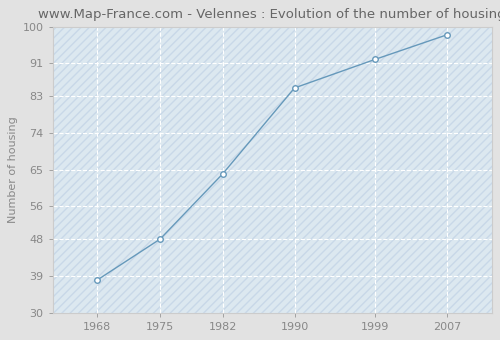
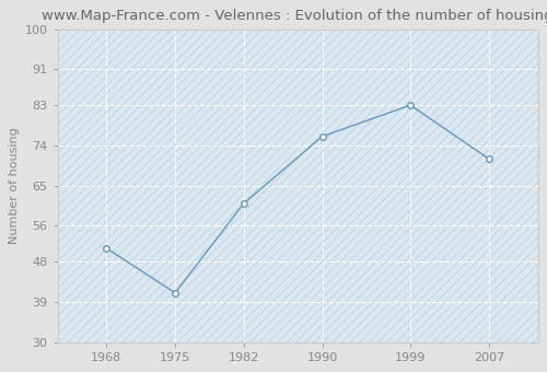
1968: 38 -> 51
1975: 48 -> 41
1982: 64 -> 61
1990: 85 -> 76
1999: 92 -> 83
2007: 98 -> 71
